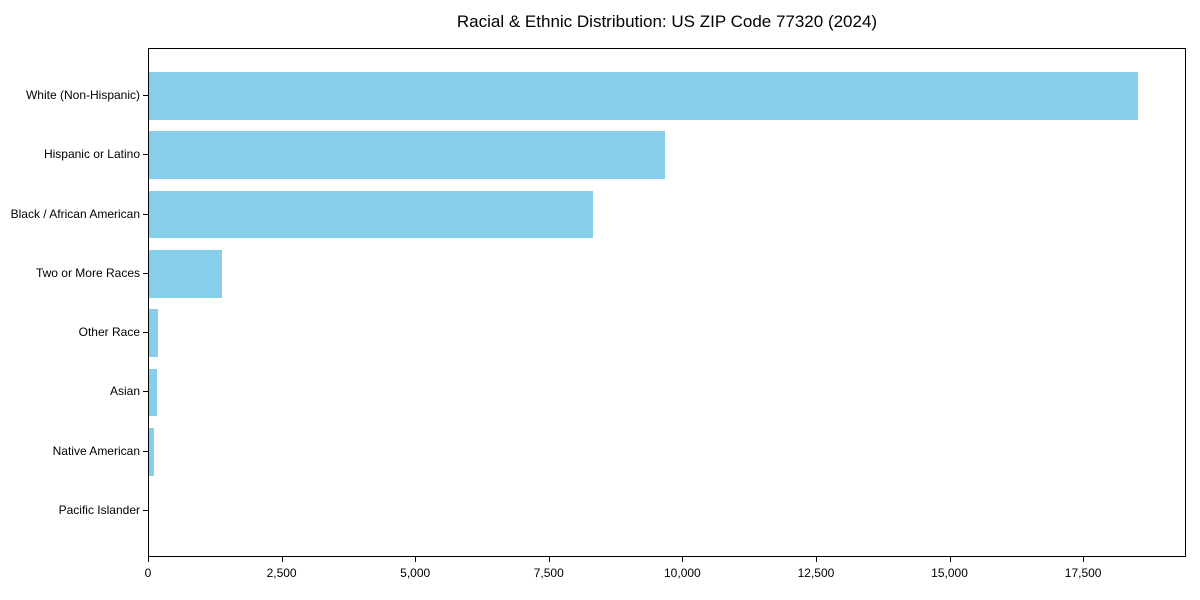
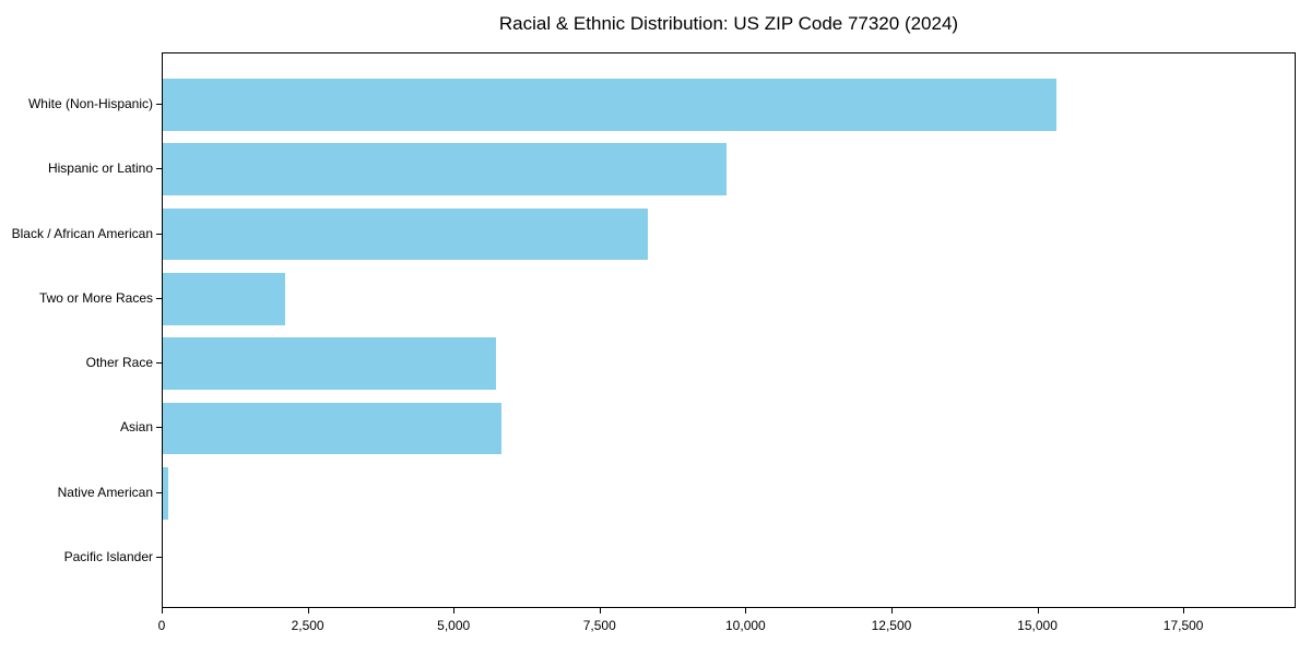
White (Non-Hispanic): 18500 -> 15300
Two or More Races: 1400 -> 2100
Other Race: 200 -> 5700
Asian: 200 -> 5800
